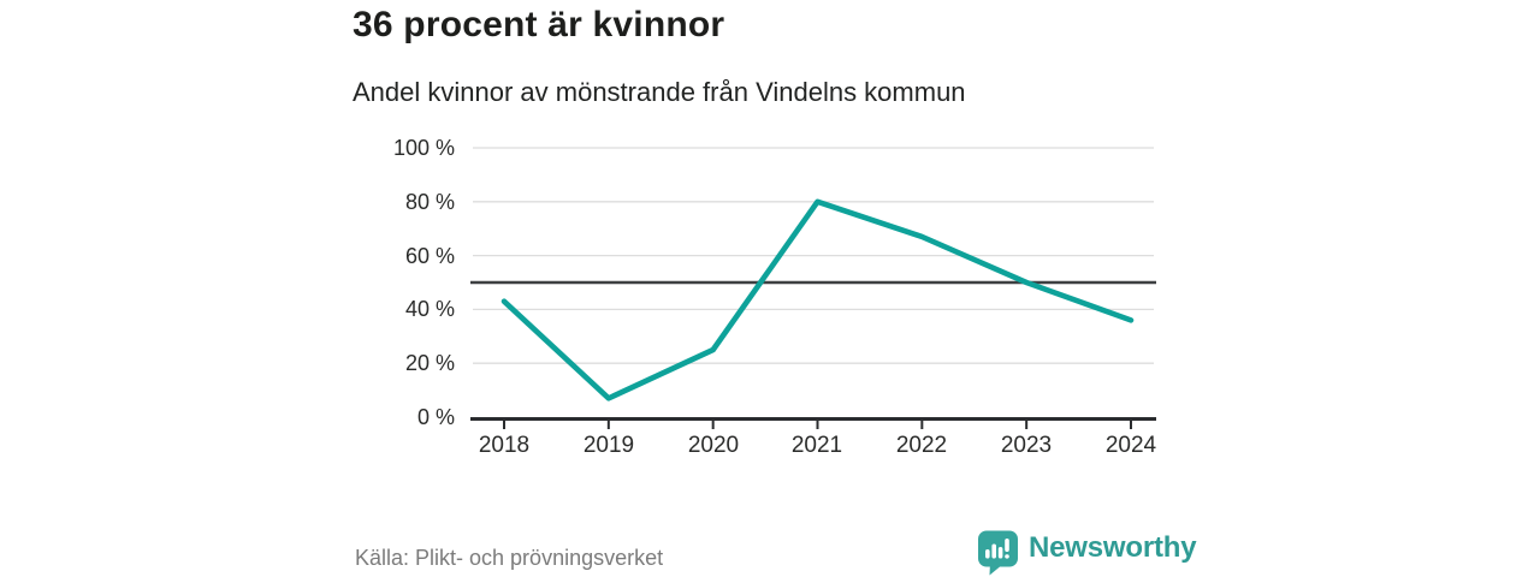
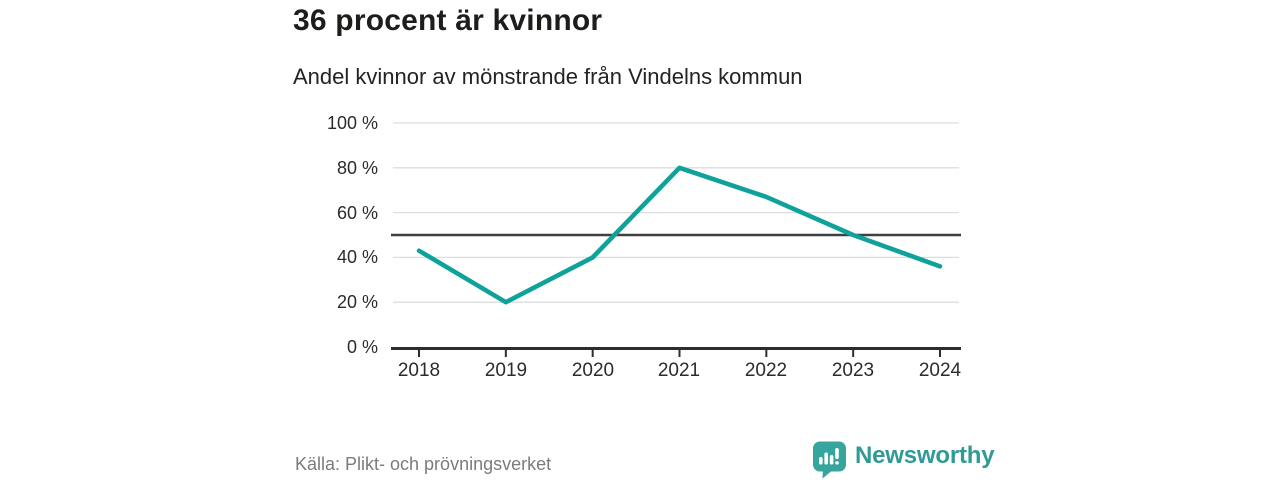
2019: 7% -> 20%
2020: 25% -> 40%
